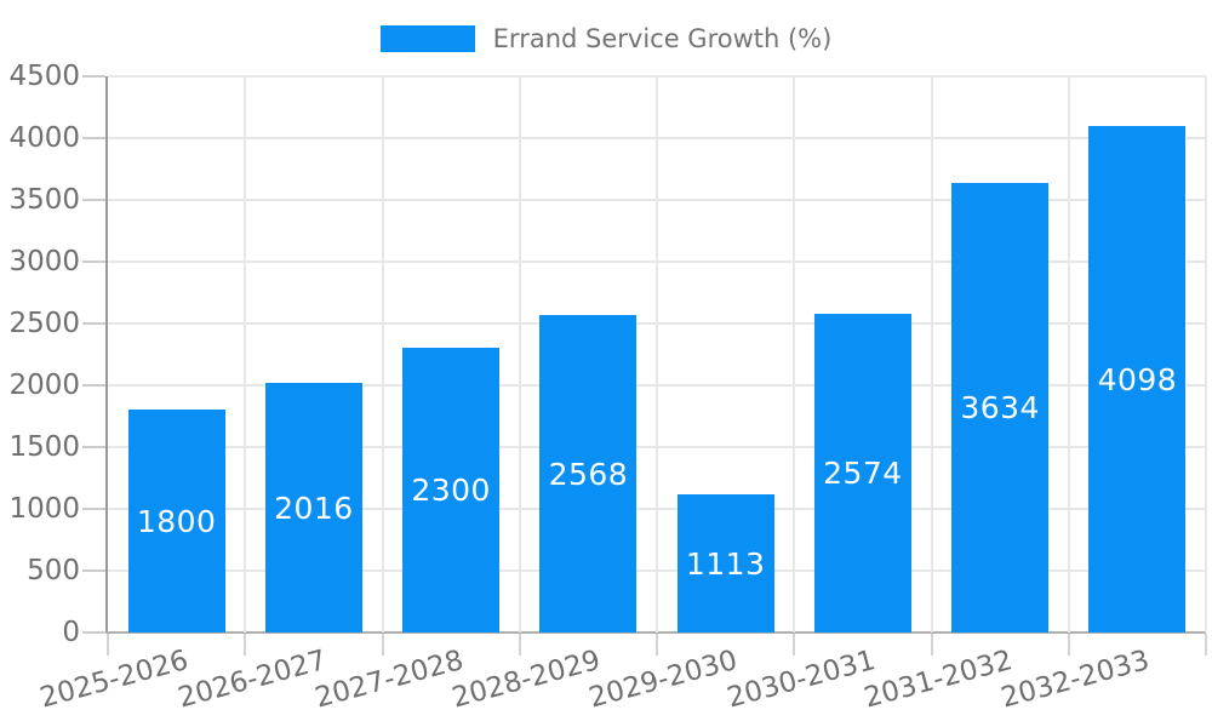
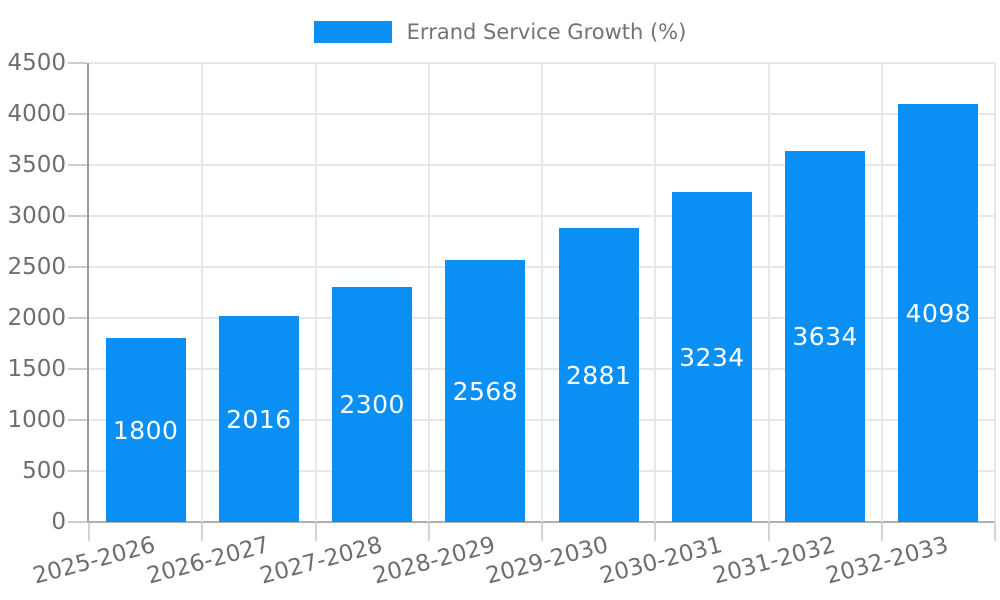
2029-2030: 1113 -> 2881
2030-2031: 2574 -> 3234
